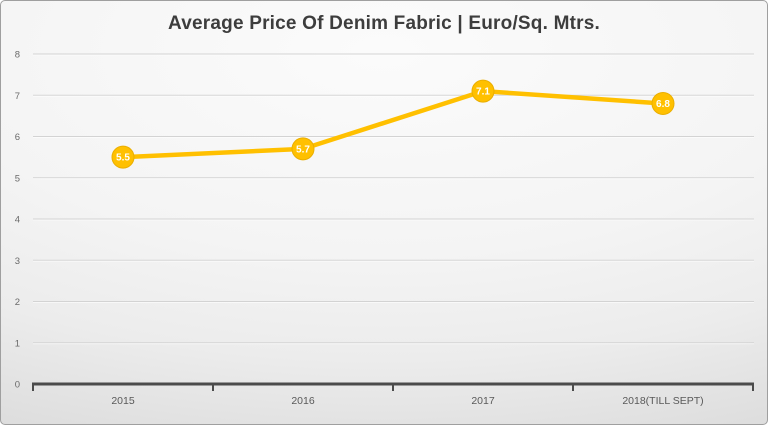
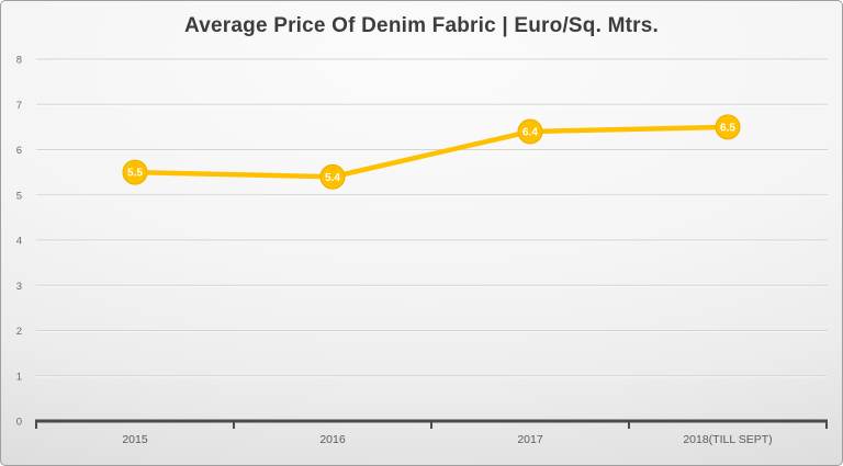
2016: 5.7 -> 5.4
2017: 7.1 -> 6.4
2018(TILL SEPT): 6.8 -> 6.5
